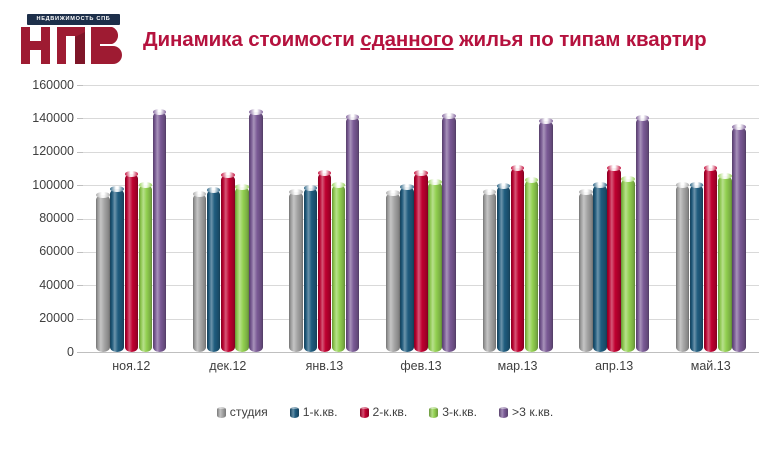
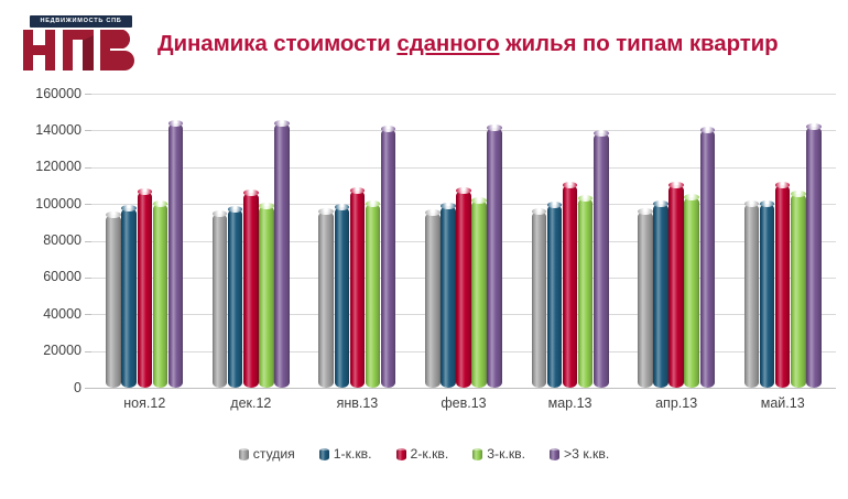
>3 к.кв./май.13: 135000 -> 142000
